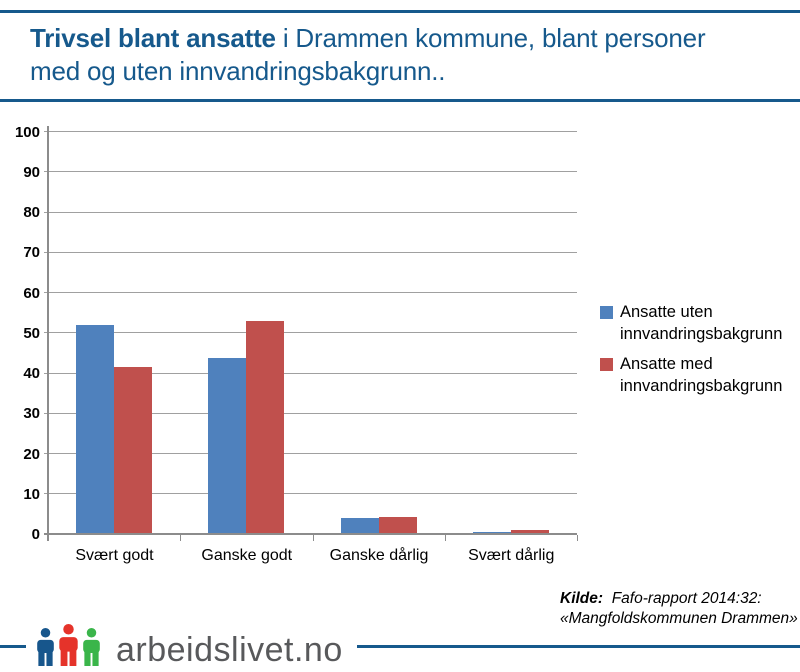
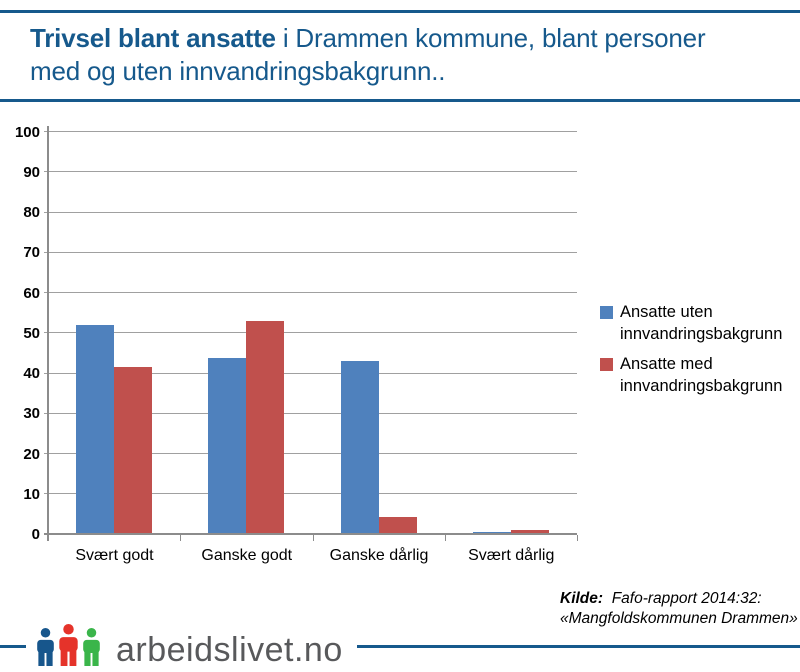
Ansatte uten innvandringsbakgrunn/Ganske dårlig: 4 -> 43
